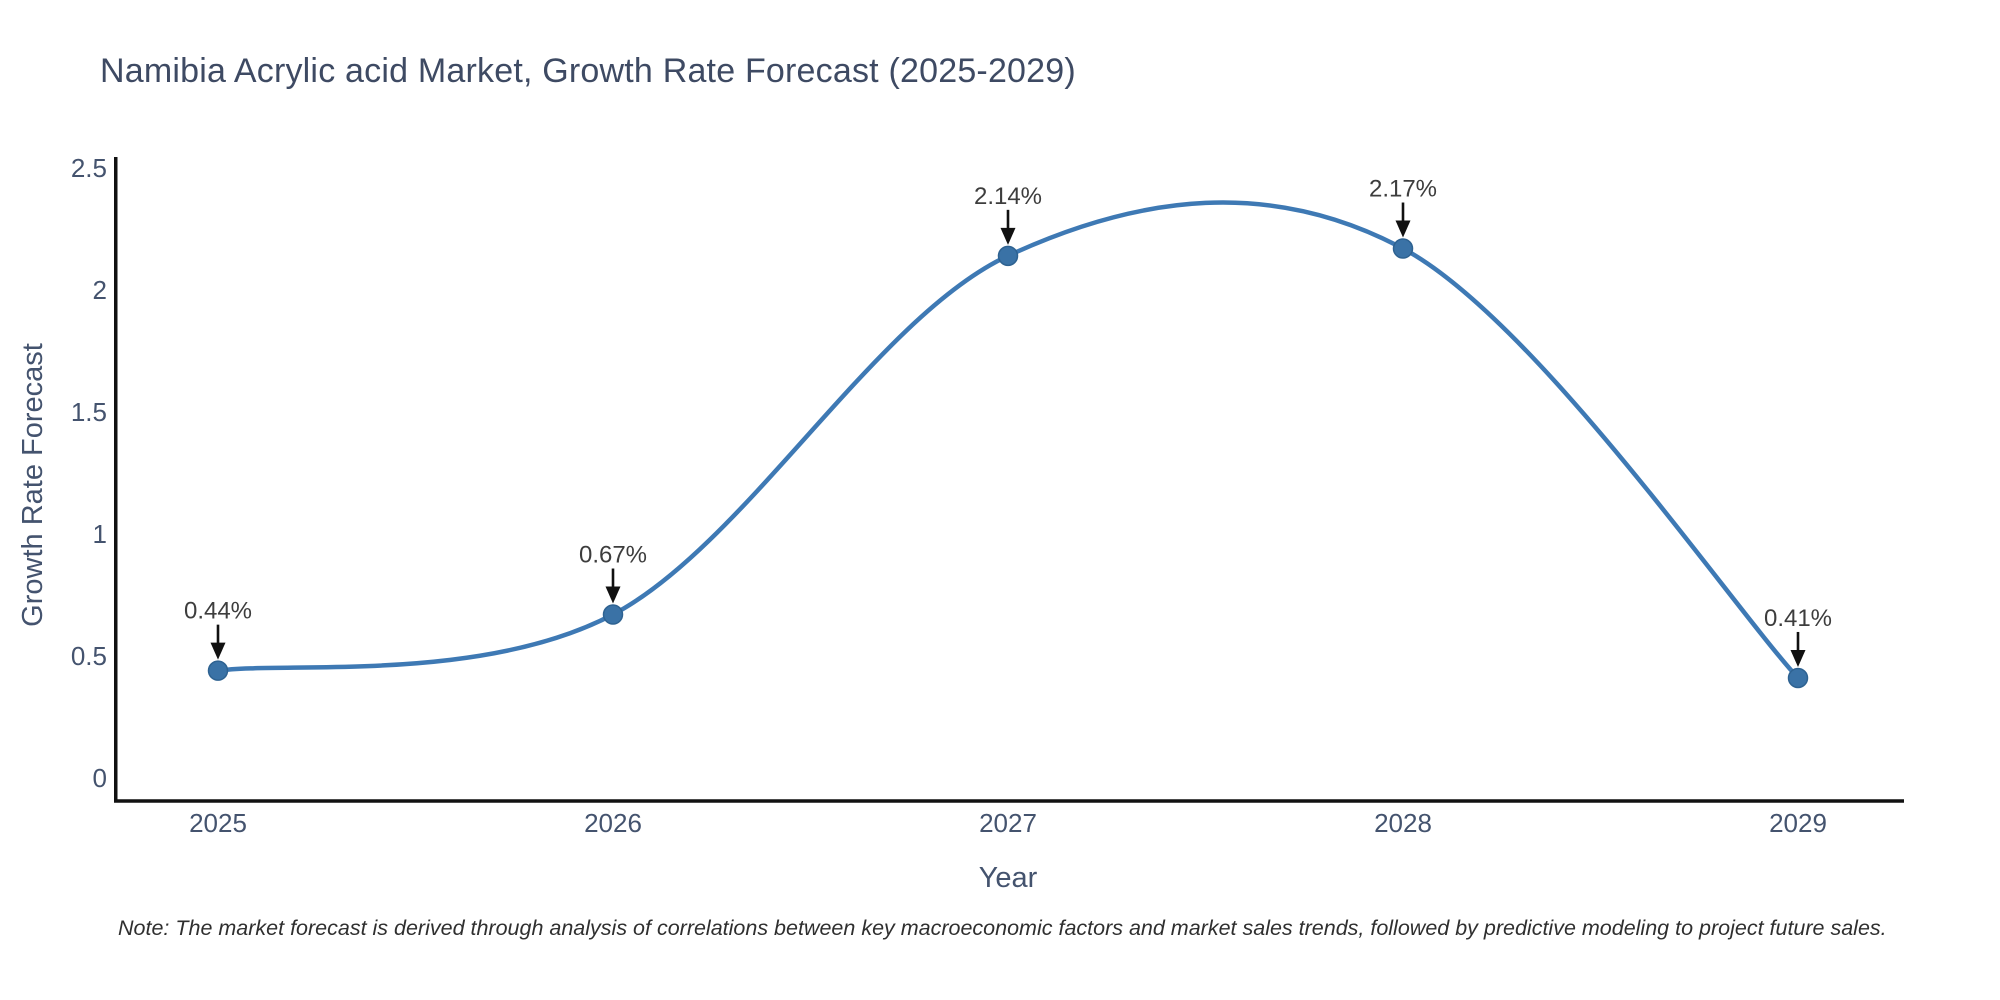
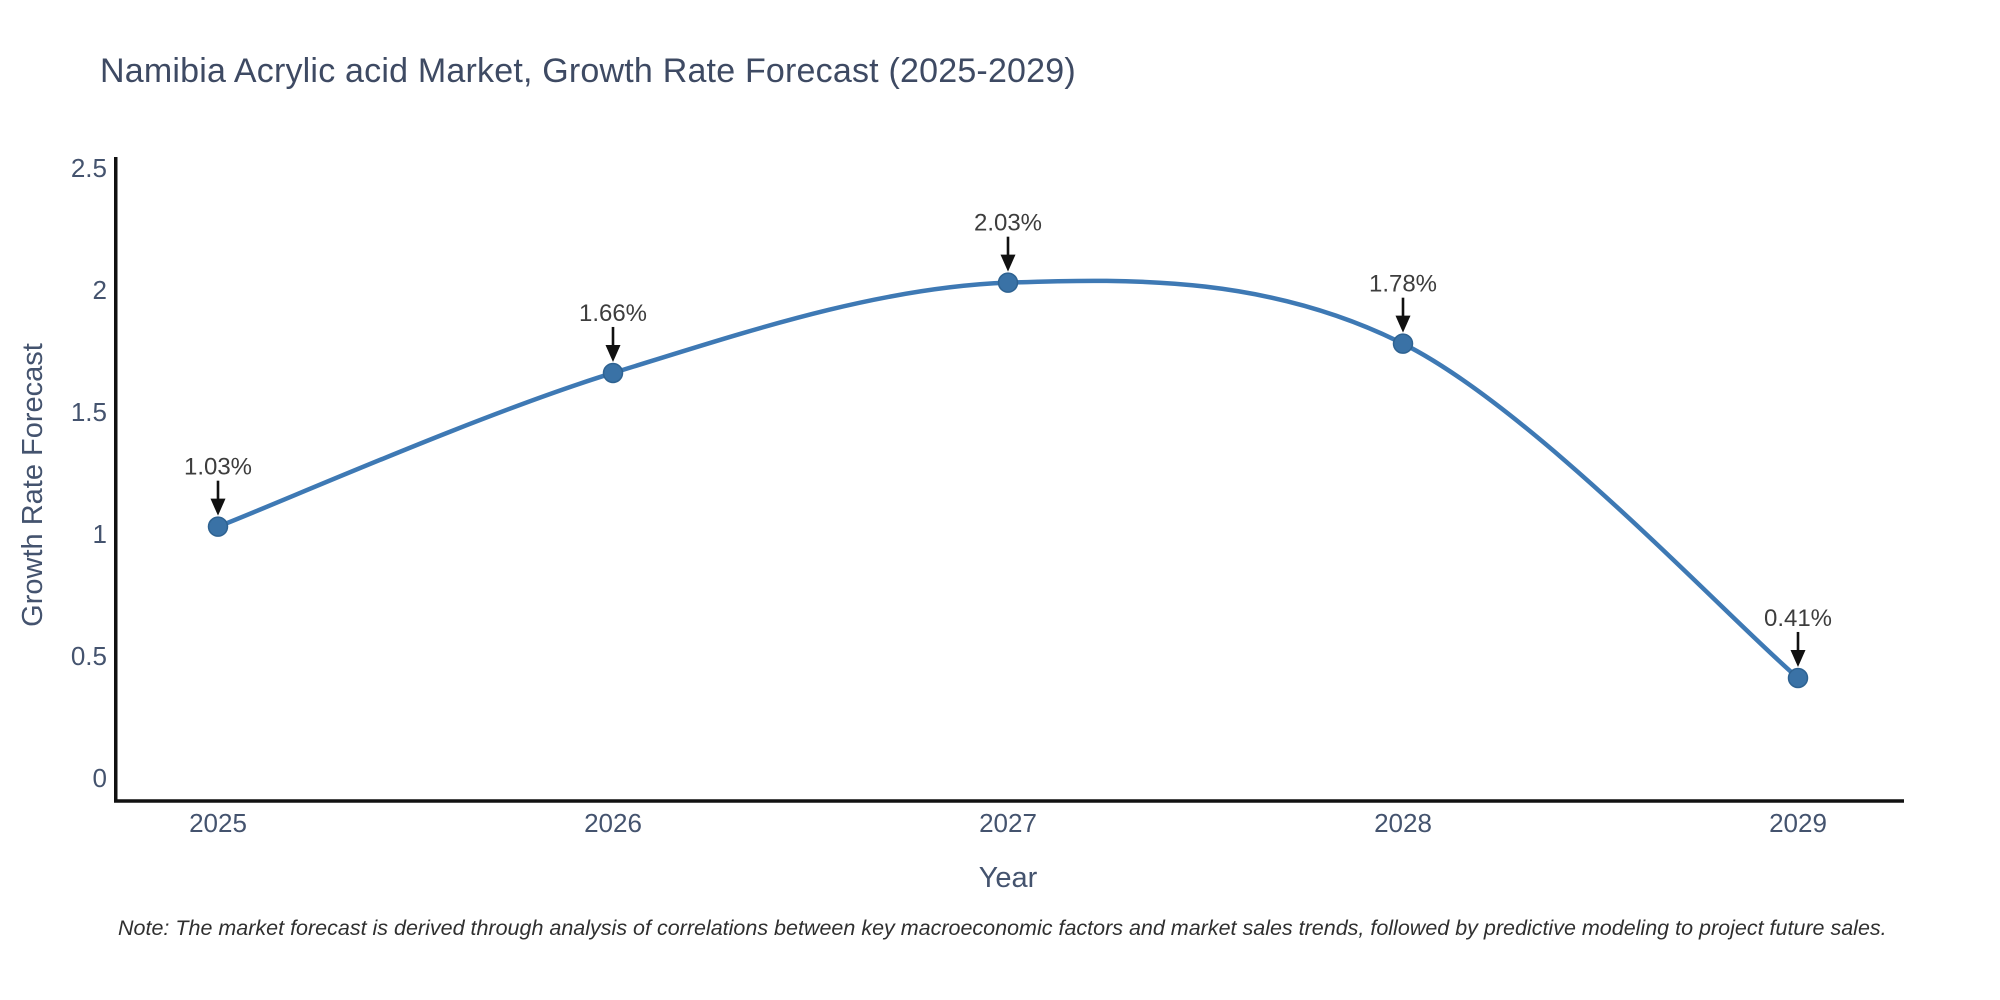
2025: 0.44% -> 1.03%
2026: 0.67% -> 1.66%
2027: 2.14% -> 2.03%
2028: 2.17% -> 1.78%
